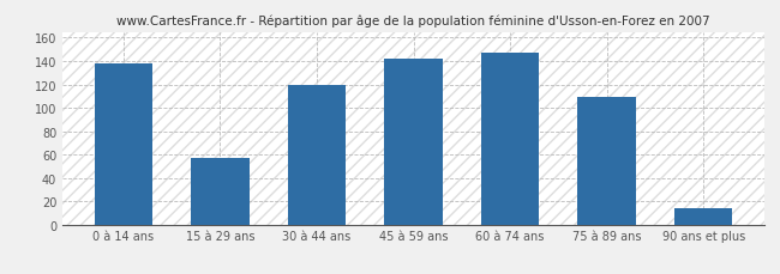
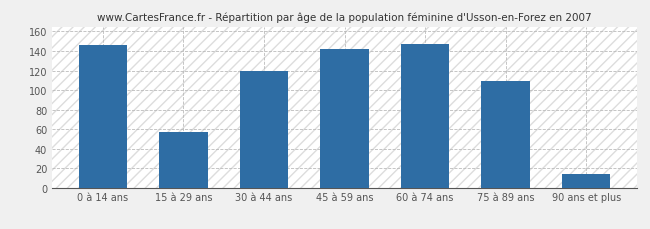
0 à 14 ans: 138 -> 146
